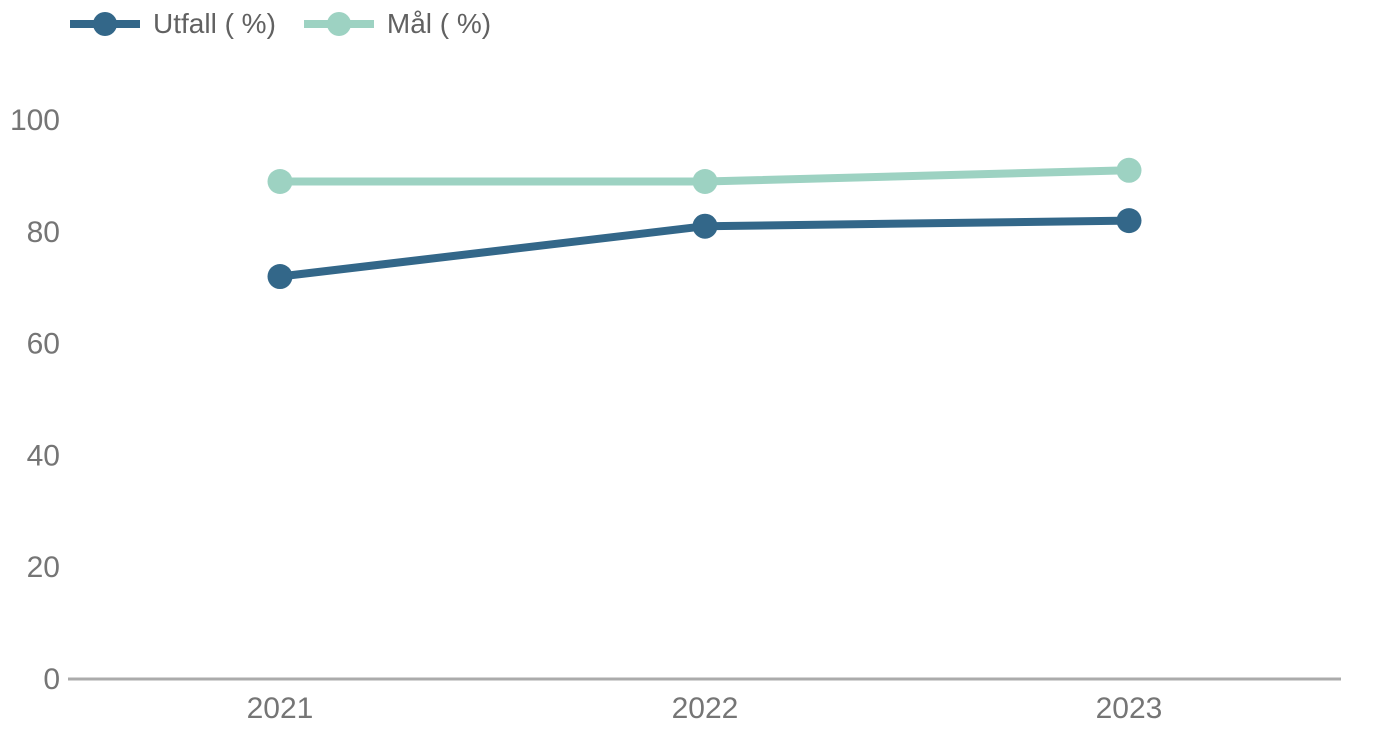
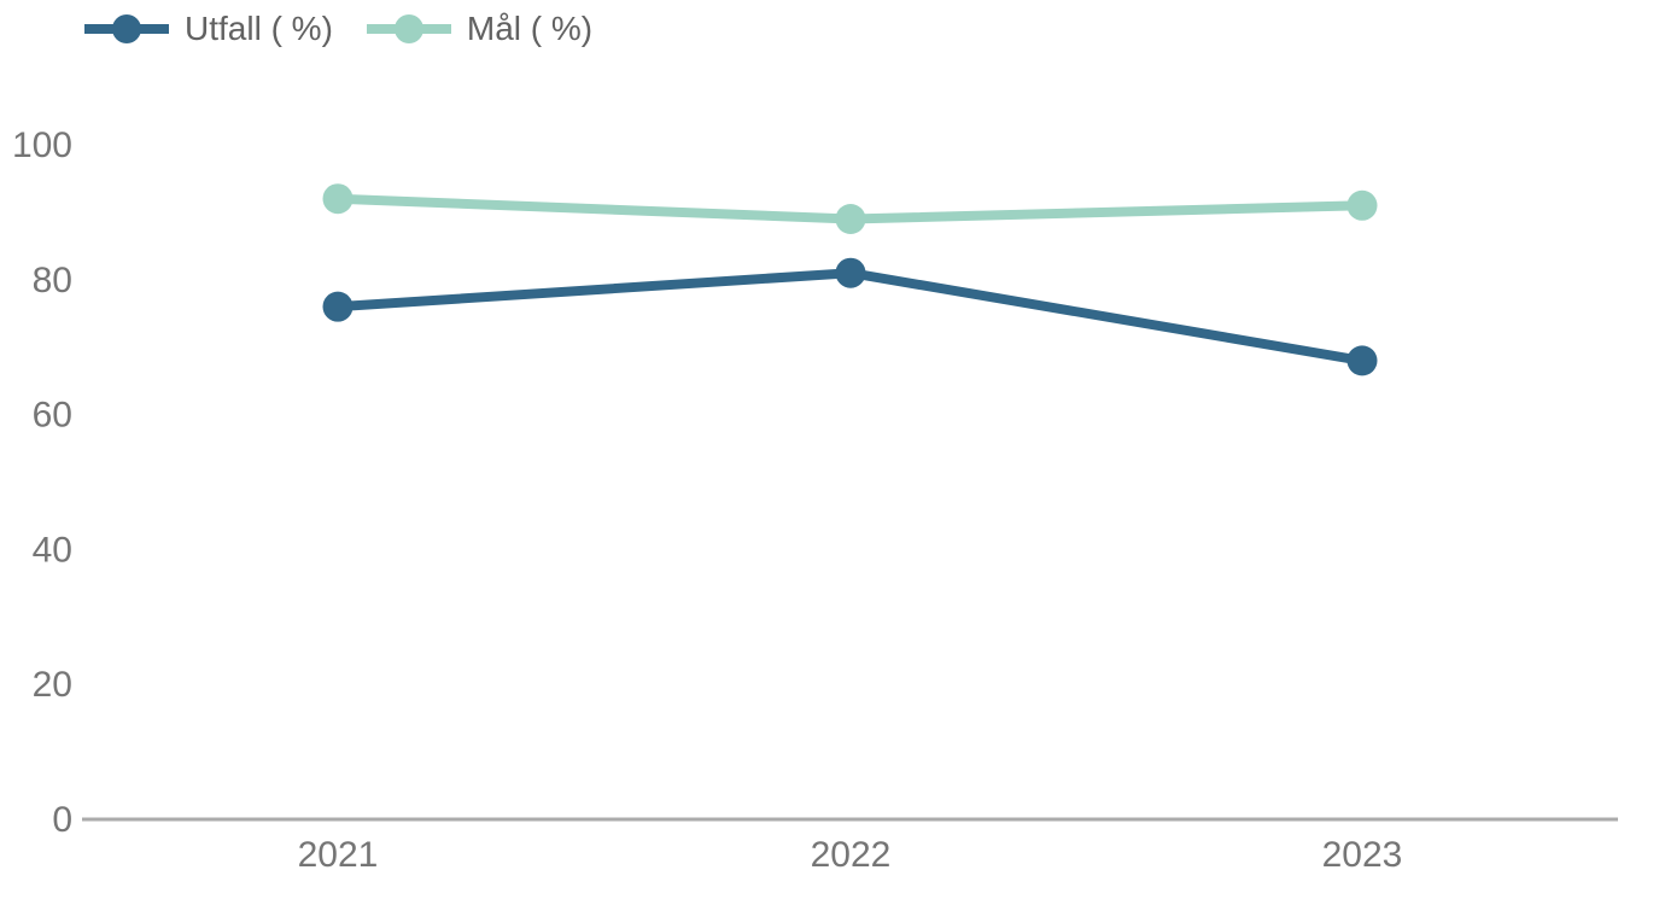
Utfall ( %)/2021: 72 -> 76
Mål ( %)/2021: 89 -> 92
Utfall ( %)/2023: 82 -> 68
